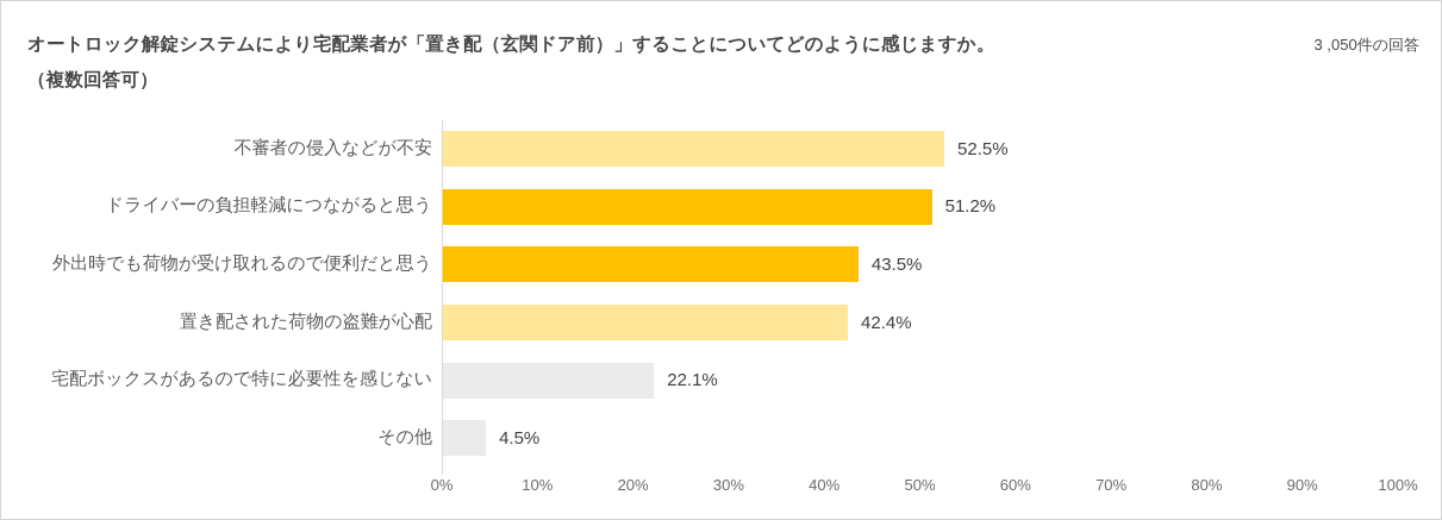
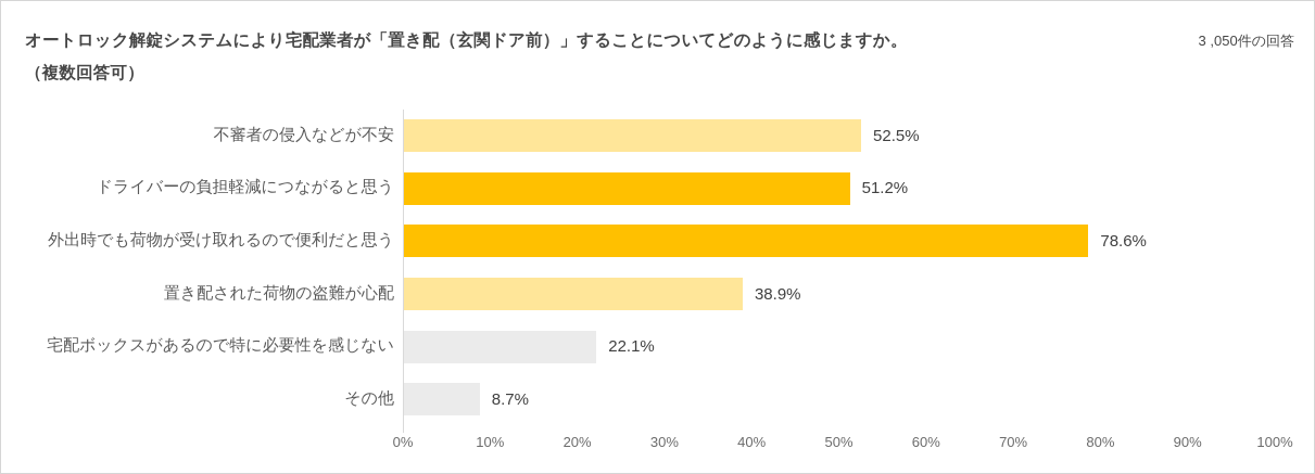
外出時でも荷物が受け取れるので便利だと思う: 43.5% -> 78.6%
置き配された荷物の盗難が心配: 42.4% -> 38.9%
その他: 4.5% -> 8.7%
